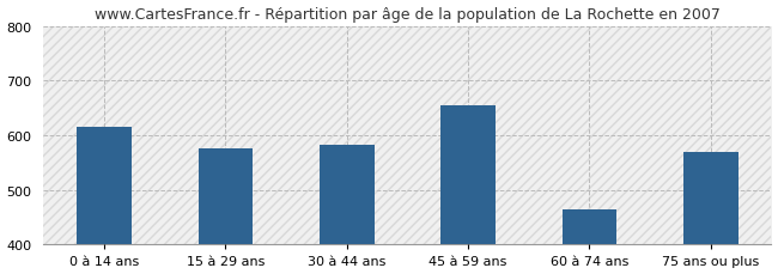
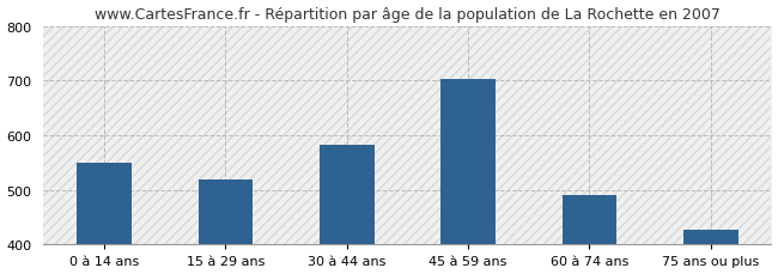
0 à 14 ans: 615 -> 550
15 à 29 ans: 575 -> 520
45 à 59 ans: 655 -> 703
60 à 74 ans: 465 -> 490
75 ans ou plus: 570 -> 428
